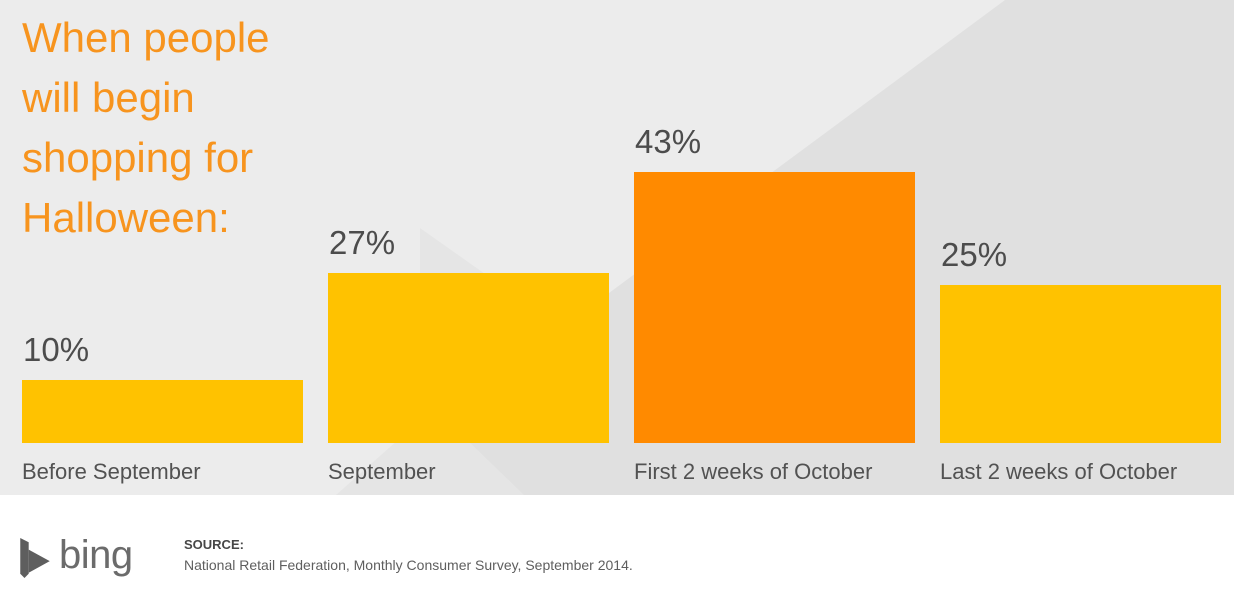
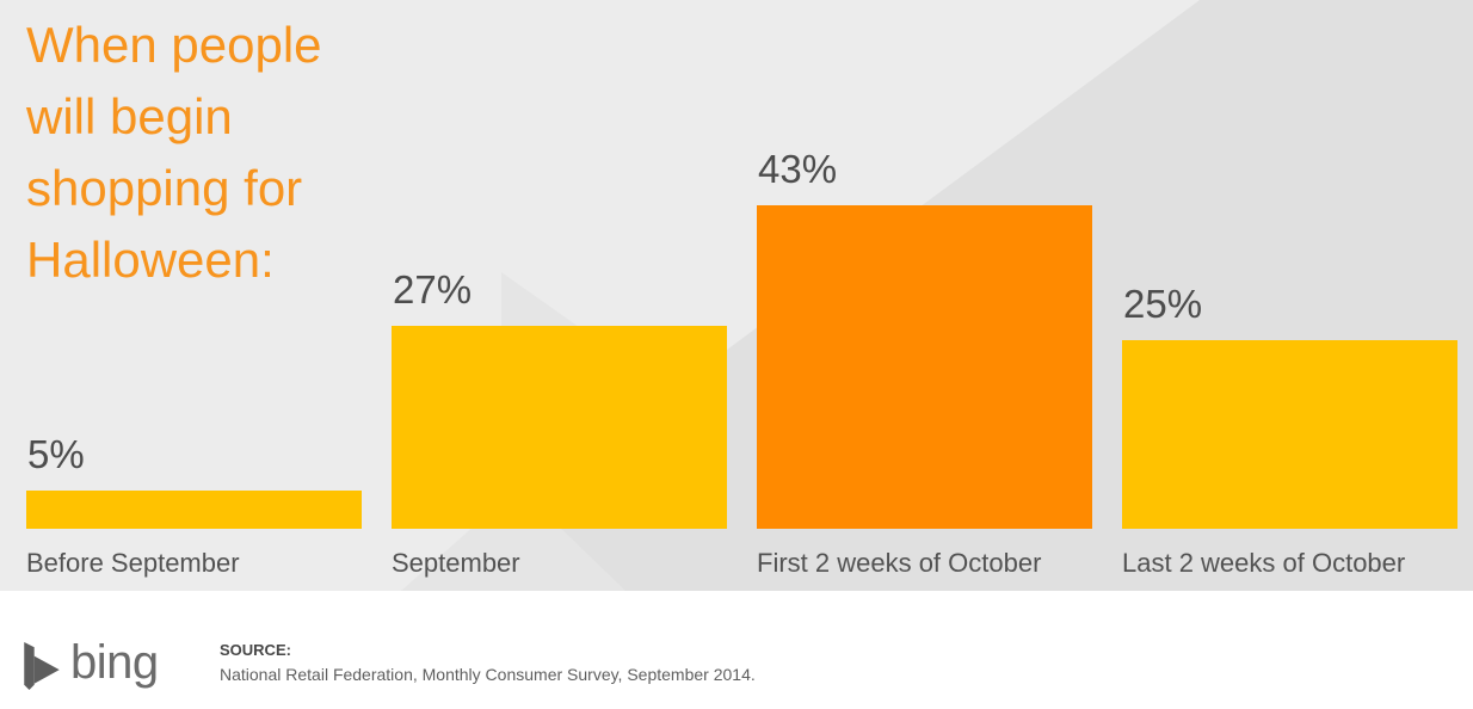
Before September: 10% -> 5%
